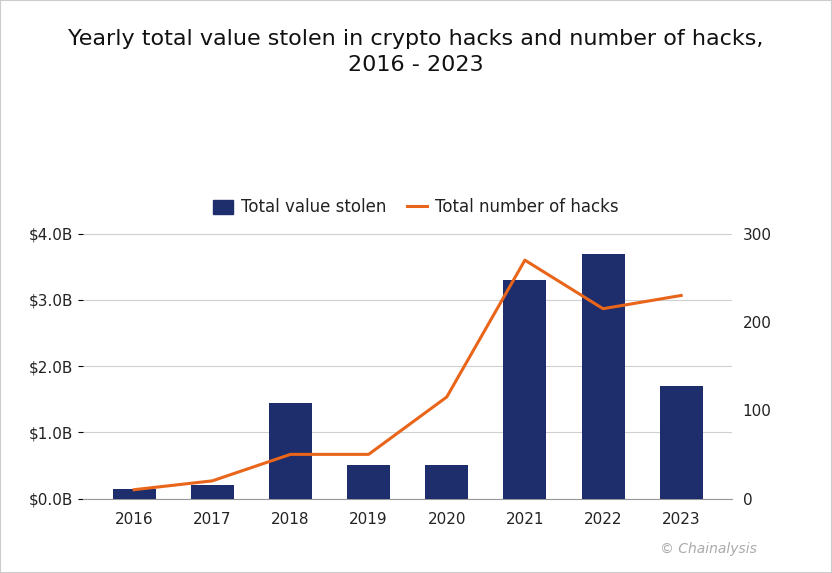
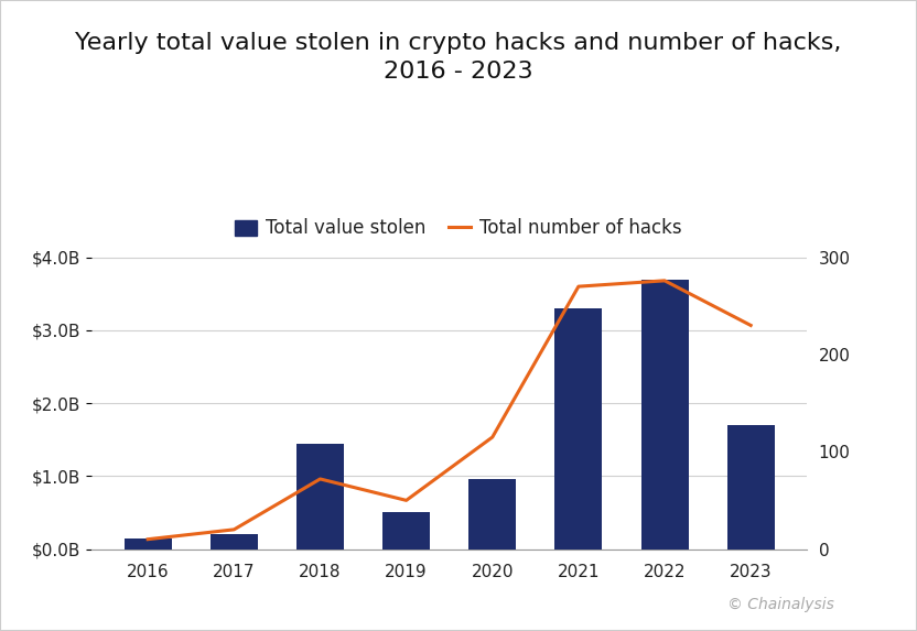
Total number of hacks/2018: 50 -> 72
Total value stolen/2020: $0.50B -> $0.96B
Total number of hacks/2022: 215 -> 276
